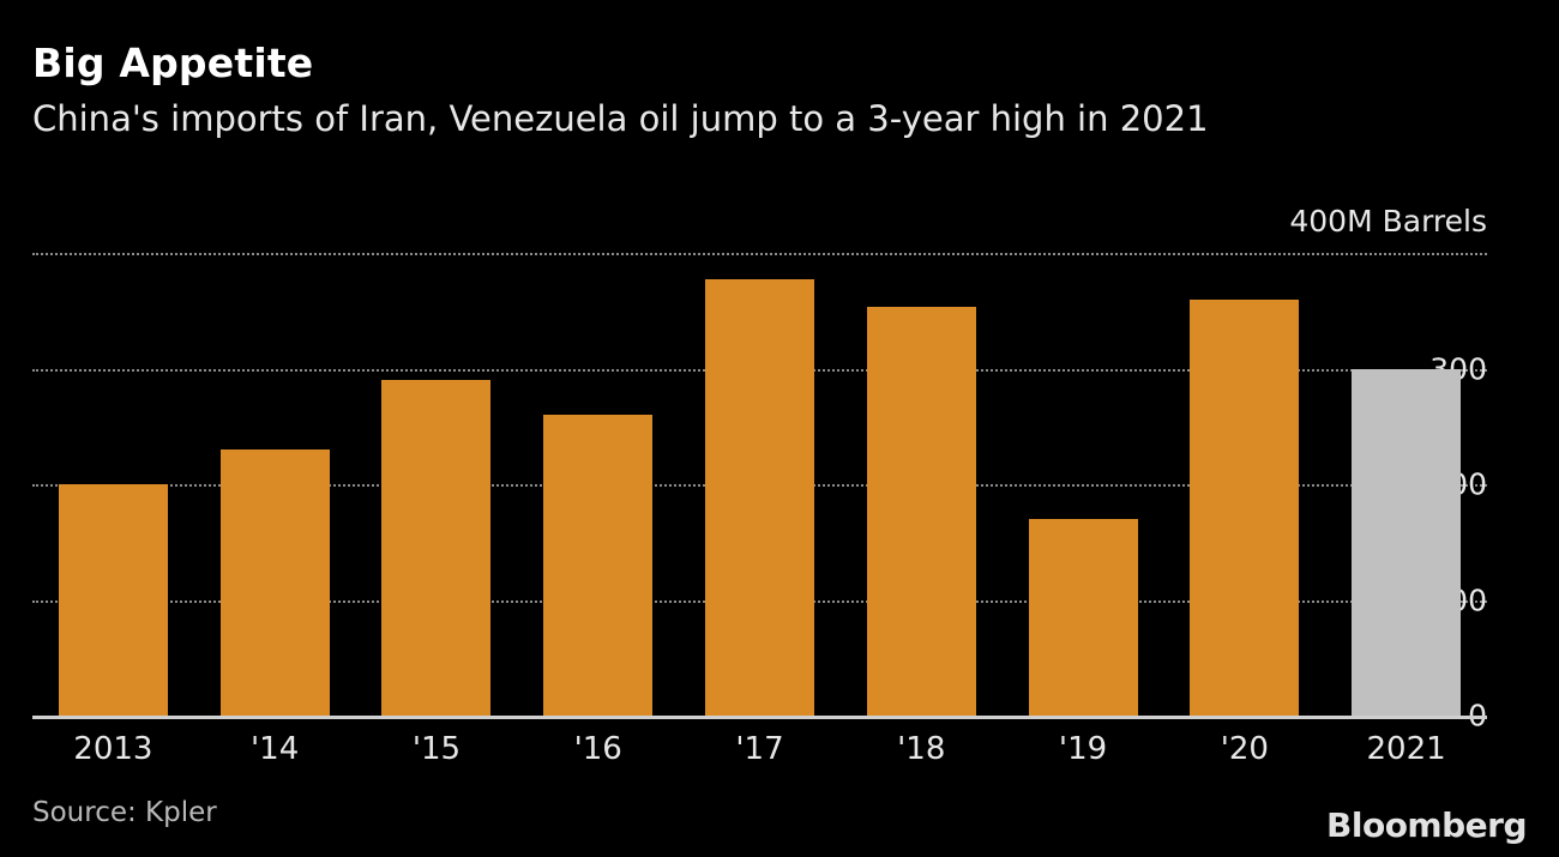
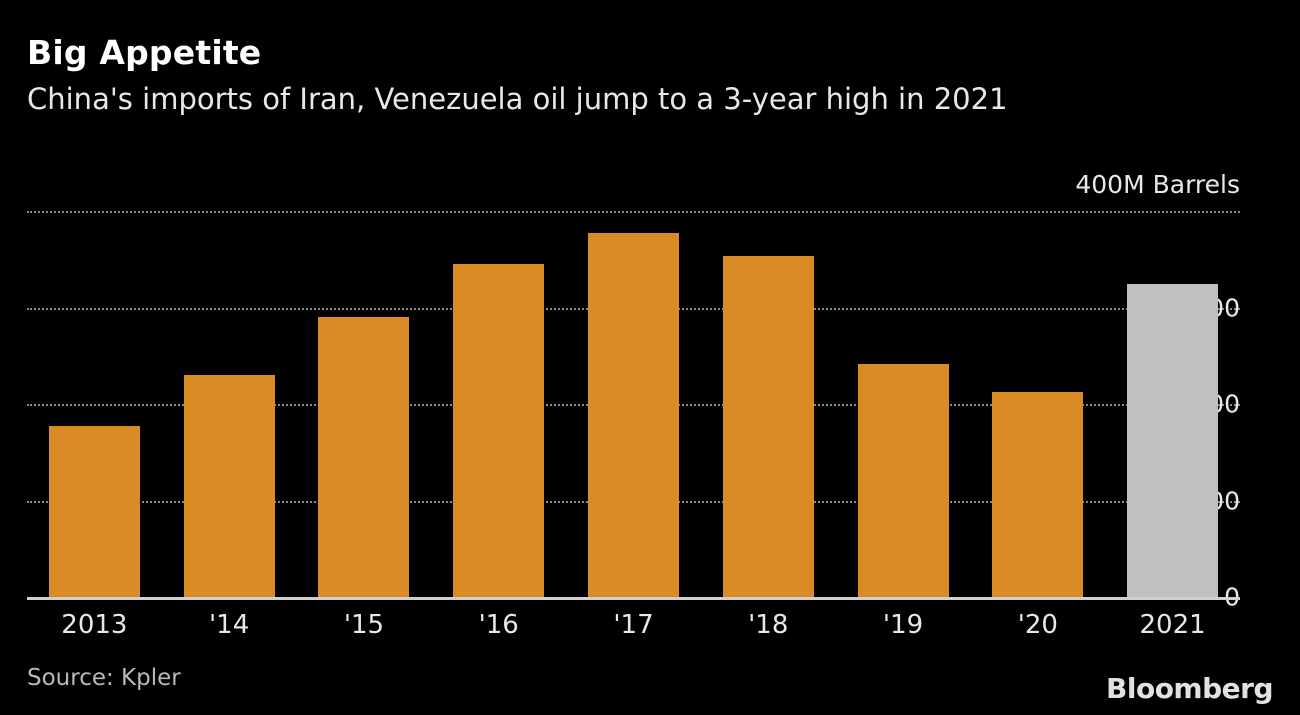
2013: 200 -> 180
'16: 260 -> 340
'19: 170 -> 240
'20: 360 -> 210
2021: 300 -> 320
